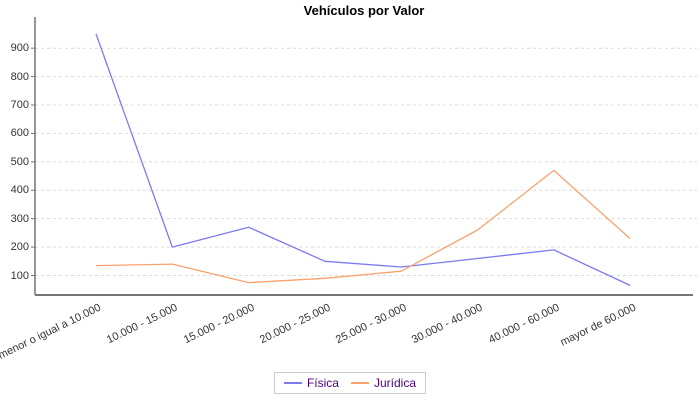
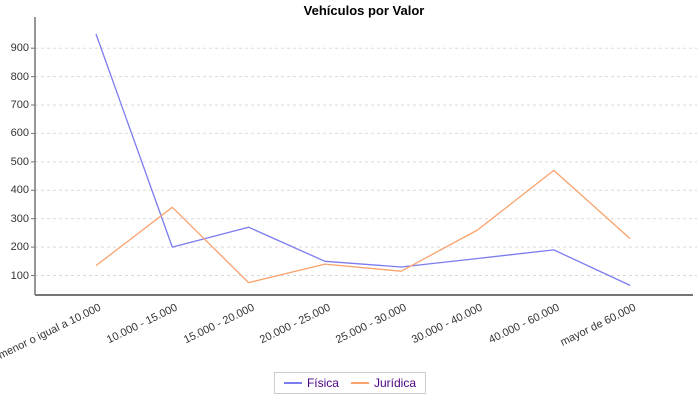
Jurídica/10.000 - 15.000: 140 -> 340
Jurídica/20.000 - 25.000: 90 -> 140
